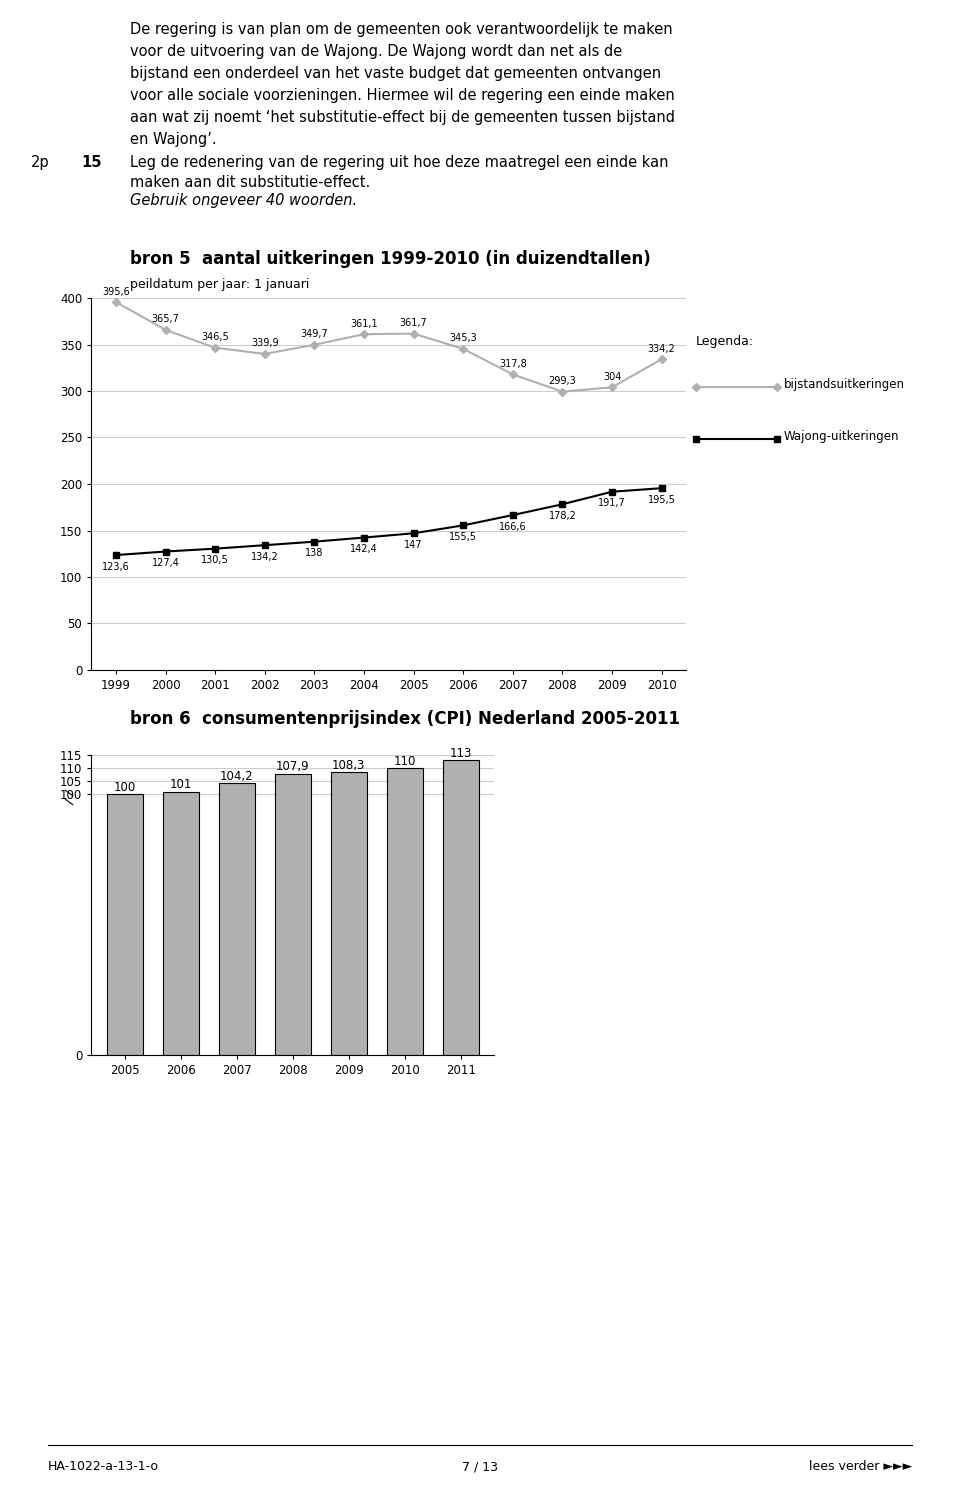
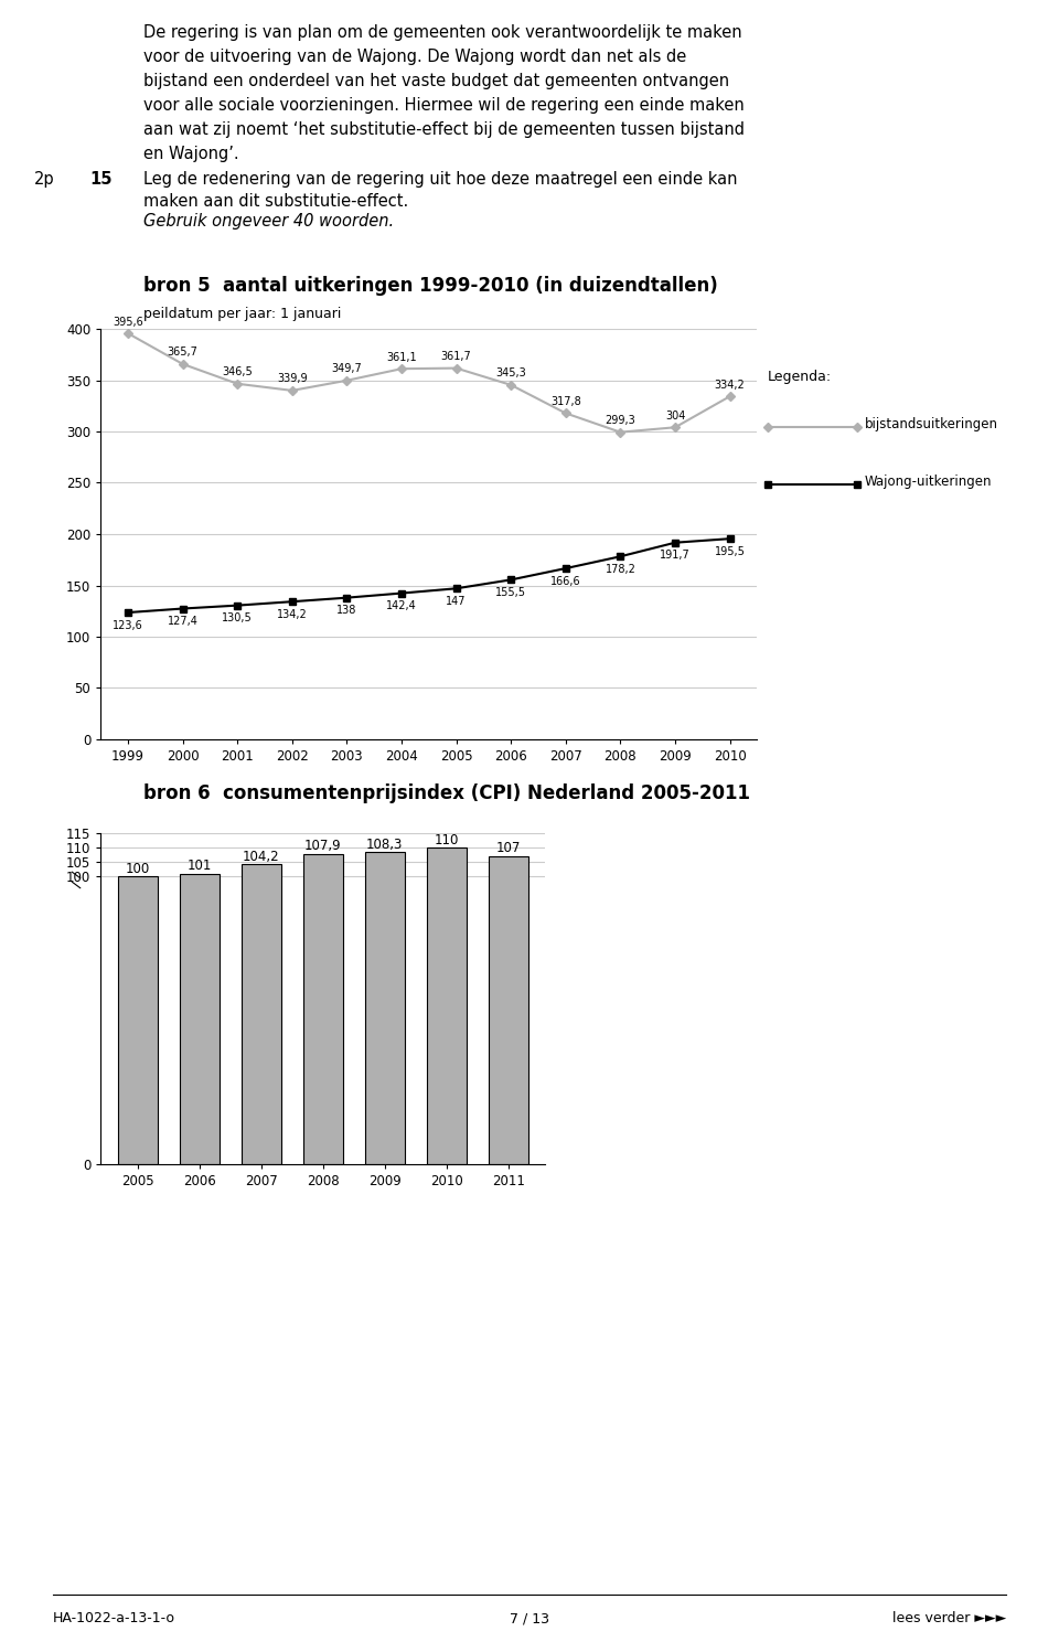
2011: 113 -> 107
